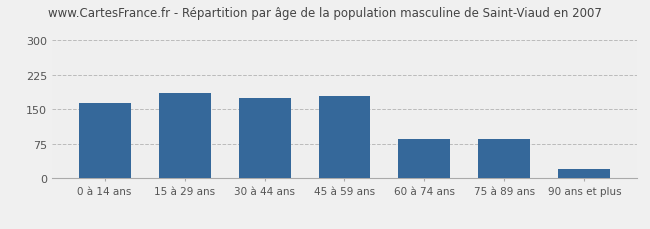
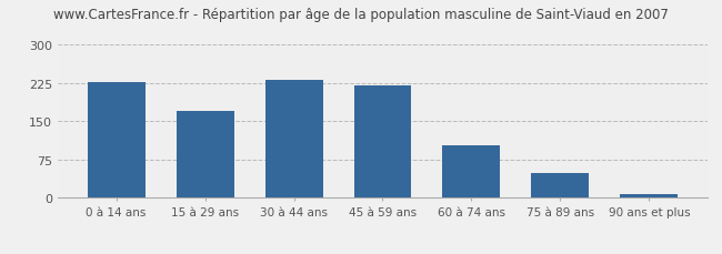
0 à 14 ans: 165 -> 228
15 à 29 ans: 185 -> 170
30 à 44 ans: 175 -> 232
45 à 59 ans: 180 -> 220
60 à 74 ans: 85 -> 102
75 à 89 ans: 85 -> 48
90 ans et plus: 20 -> 8
